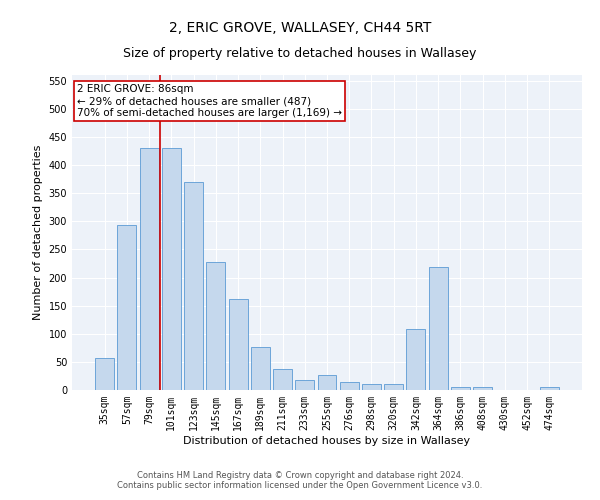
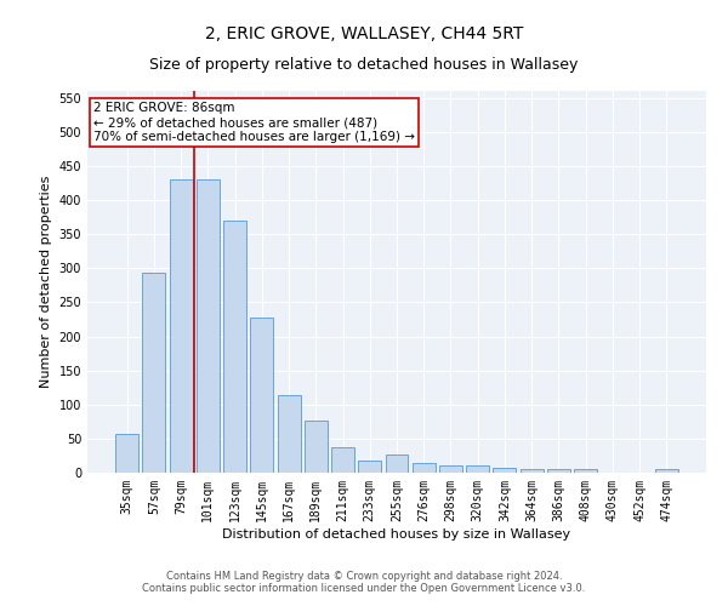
167sqm: 162 -> 113
342sqm: 108 -> 7
364sqm: 218 -> 5
